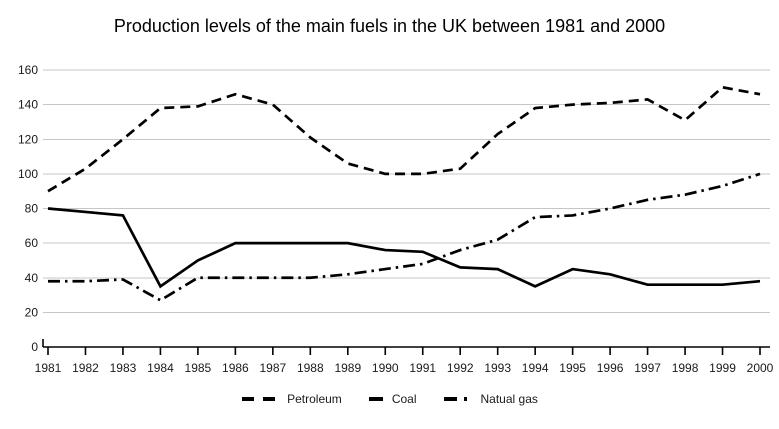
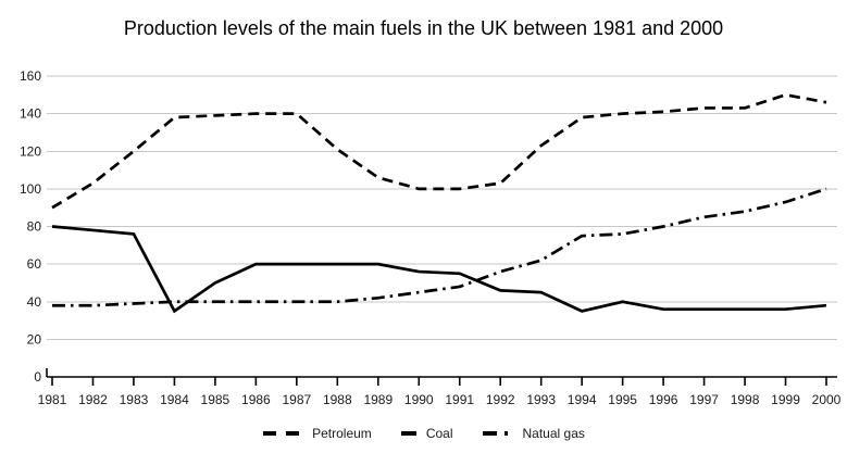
Natual gas/1984: 27 -> 40
Petroleum/1986: 146 -> 140
Coal/1995: 45 -> 40
Coal/1996: 42 -> 36
Petroleum/1998: 131 -> 143
